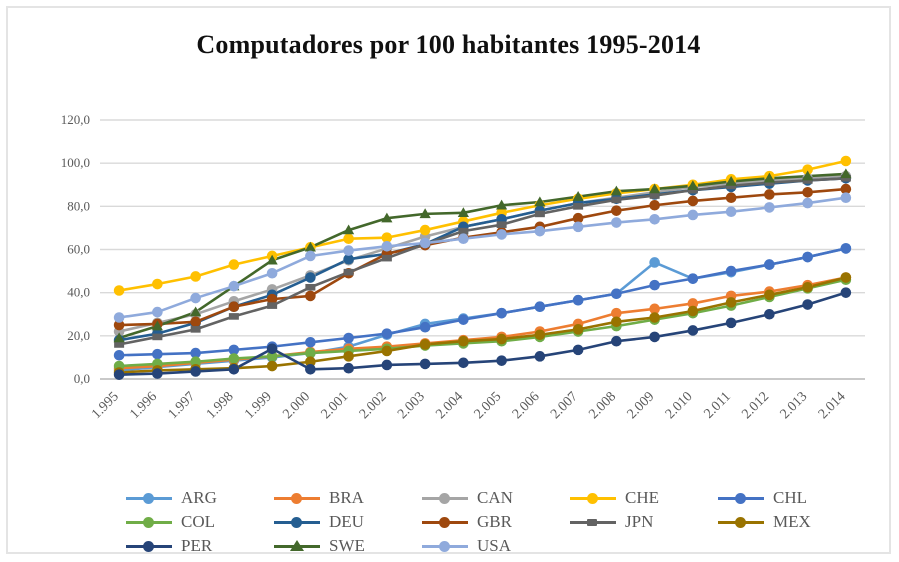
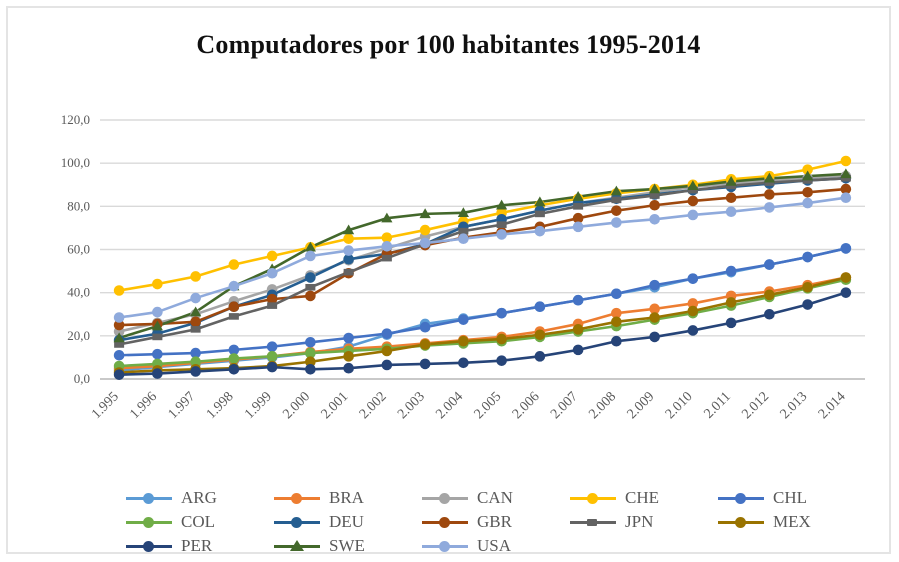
PER/1.999: 14 -> 6
SWE/1.999: 55 -> 51
ARG/2.009: 54 -> 42
